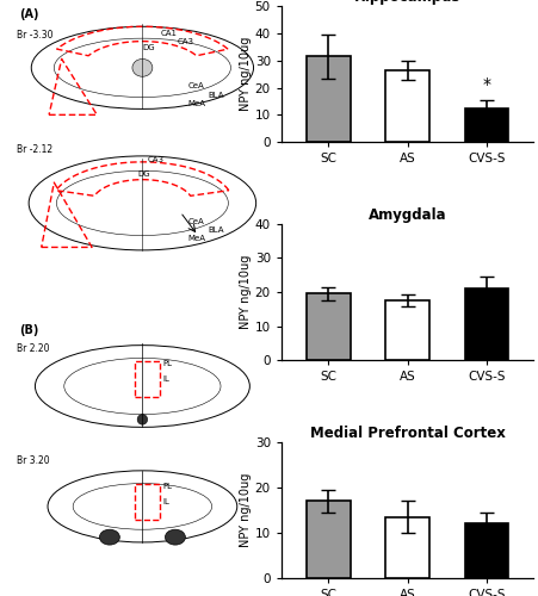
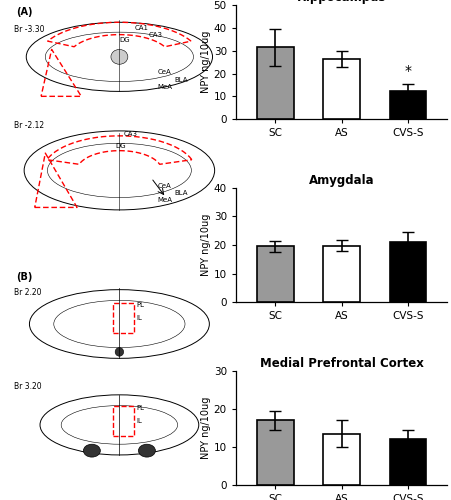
Amygdala/AS: 17.5 -> 19.8
